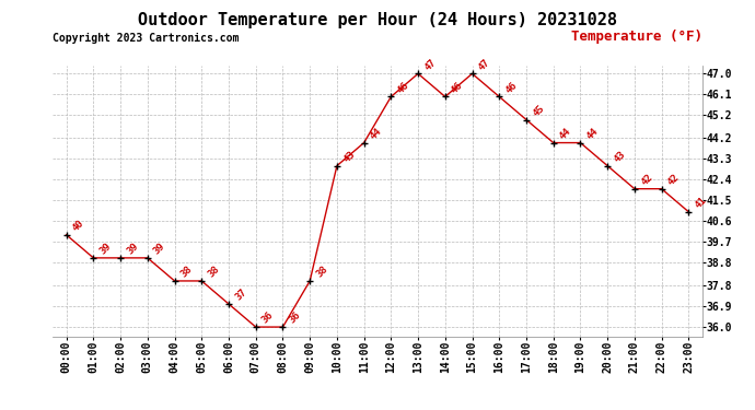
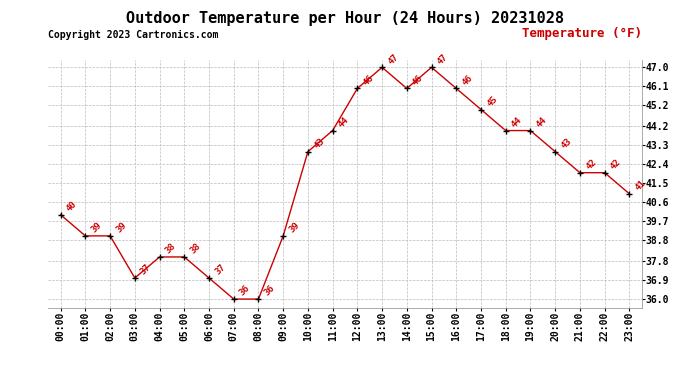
03:00: 39 -> 37
09:00: 38 -> 39
